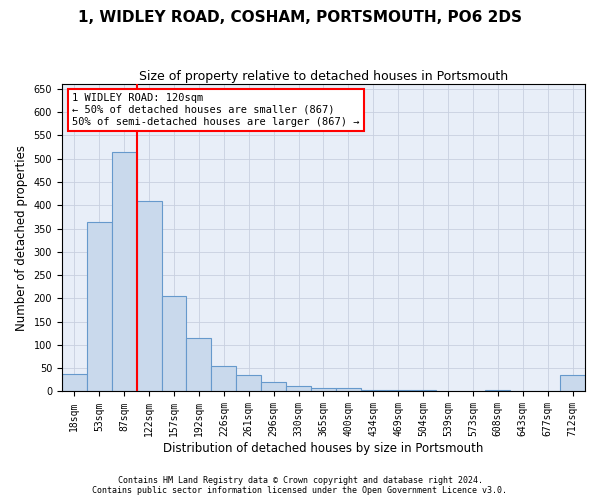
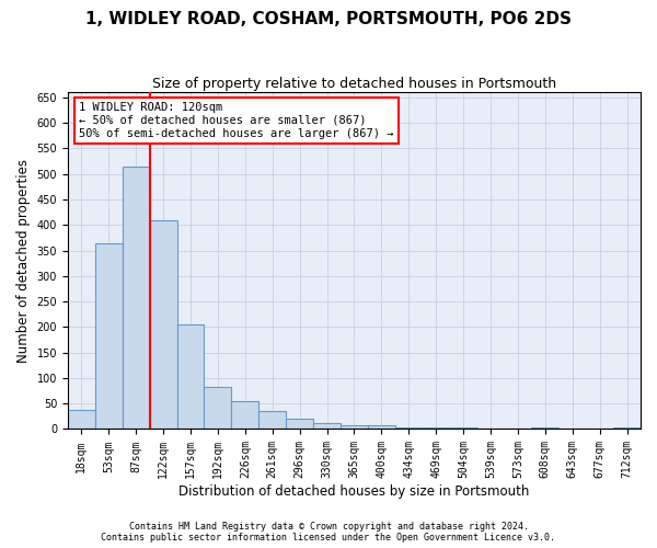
192sqm: 115 -> 83
712sqm: 35 -> 4
